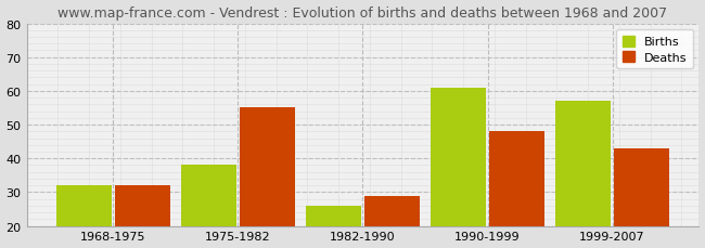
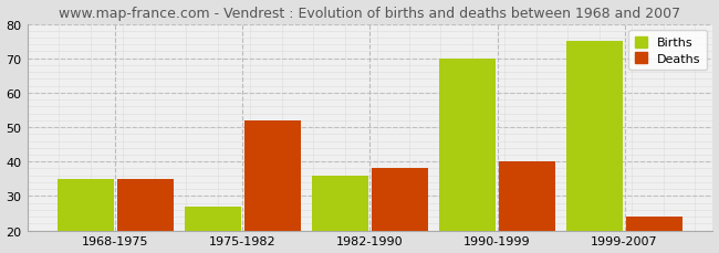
Births/1968-1975: 32 -> 35
Deaths/1968-1975: 32 -> 35
Births/1975-1982: 38 -> 27
Deaths/1975-1982: 55 -> 52
Births/1982-1990: 26 -> 36
Deaths/1982-1990: 29 -> 38
Births/1990-1999: 61 -> 70
Deaths/1990-1999: 48 -> 40
Births/1999-2007: 57 -> 75
Deaths/1999-2007: 43 -> 24
